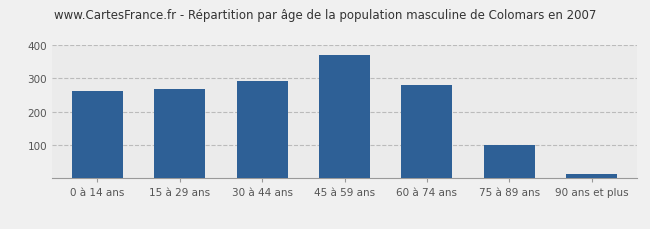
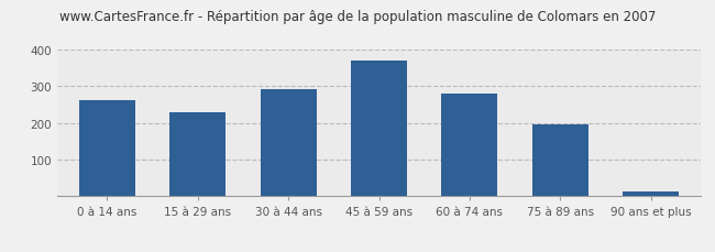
15 à 29 ans: 267 -> 230
75 à 89 ans: 100 -> 195
